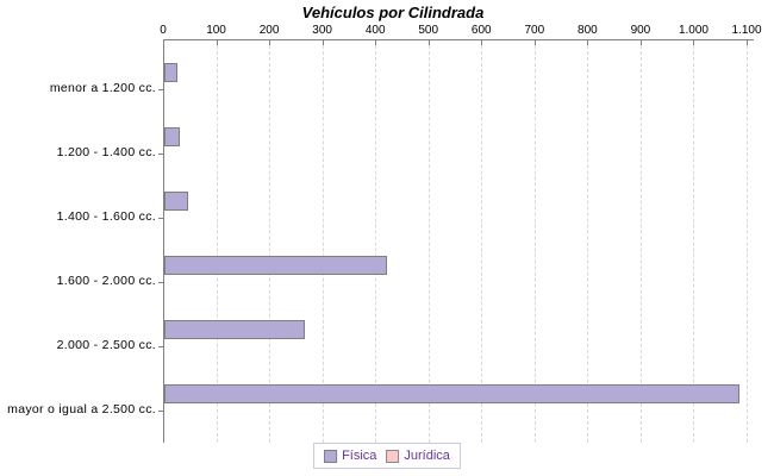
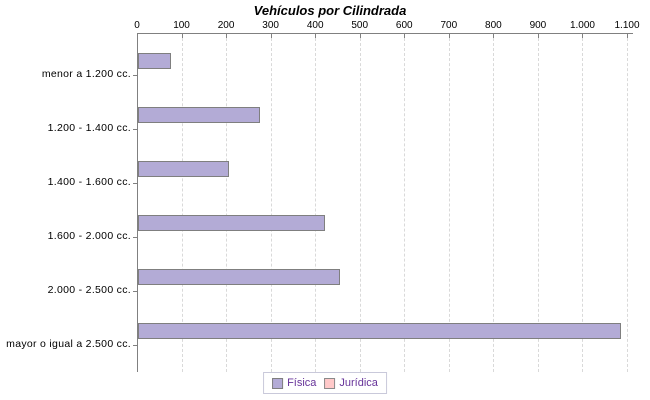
Física/menor a 1.200 cc.: 20 -> 70
Física/1.200 - 1.400 cc.: 20 -> 270
Física/1.400 - 1.600 cc.: 40 -> 200
Física/2.000 - 2.500 cc.: 260 -> 450
